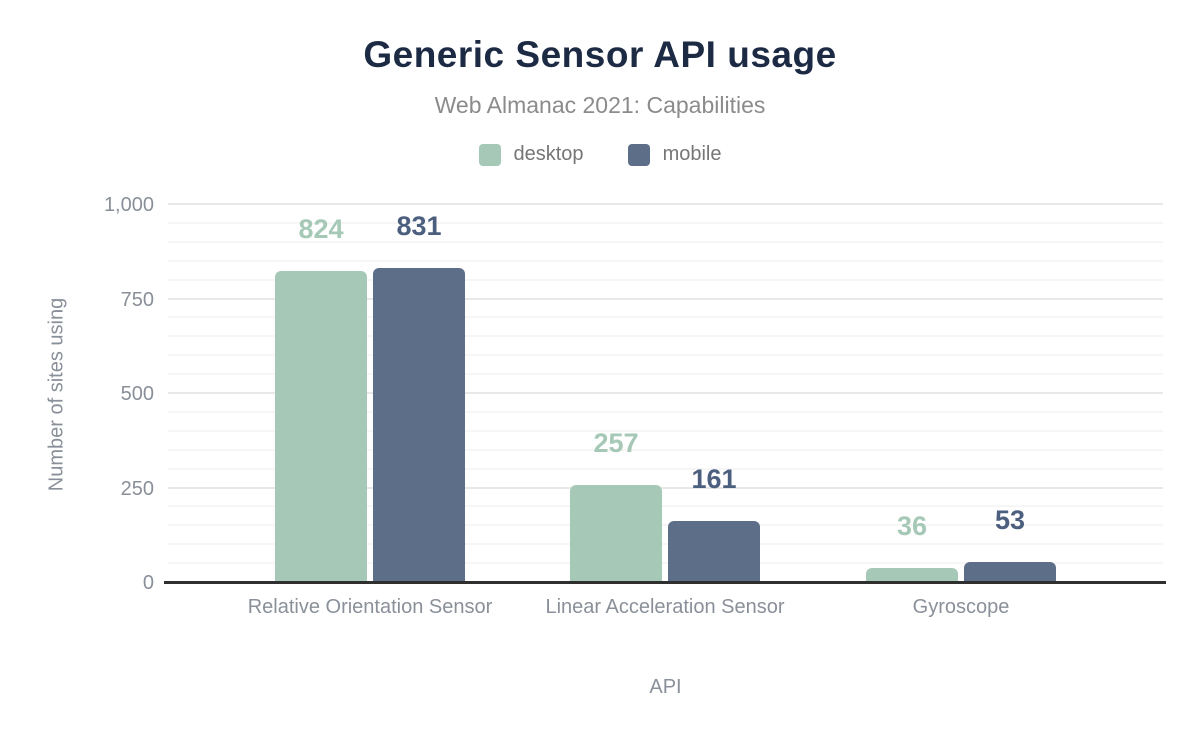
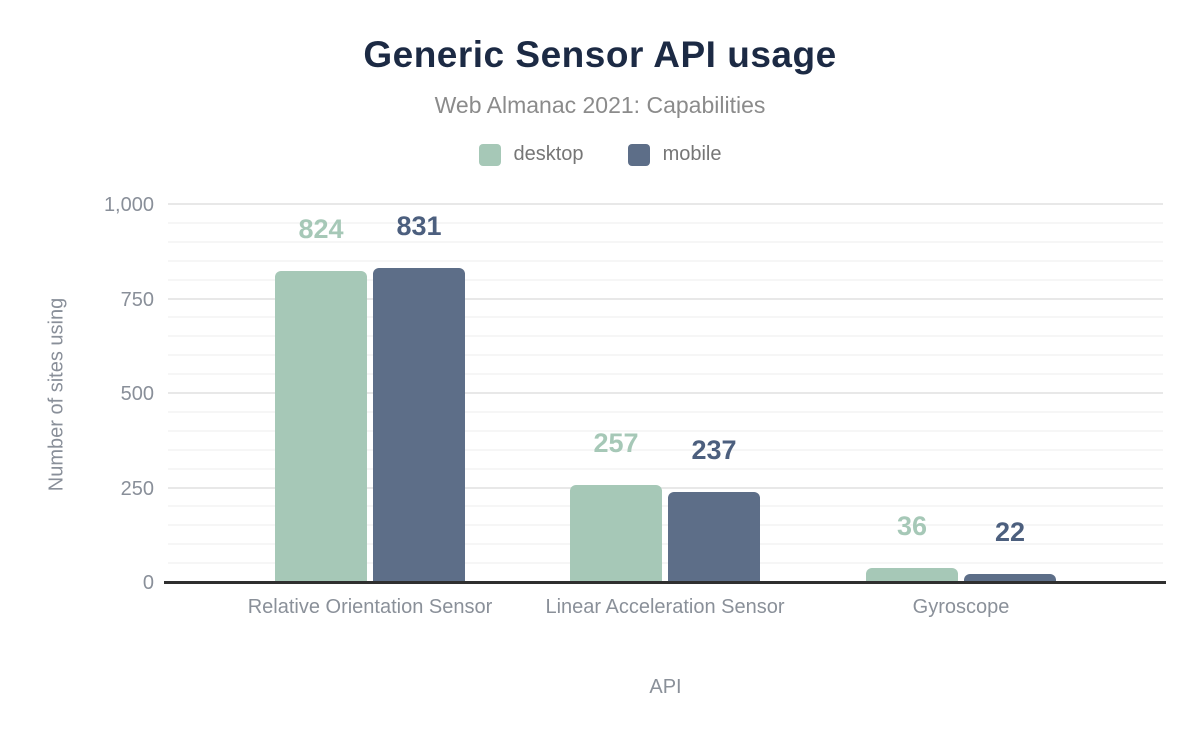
mobile/Linear Acceleration Sensor: 161 -> 237
mobile/Gyroscope: 53 -> 22
